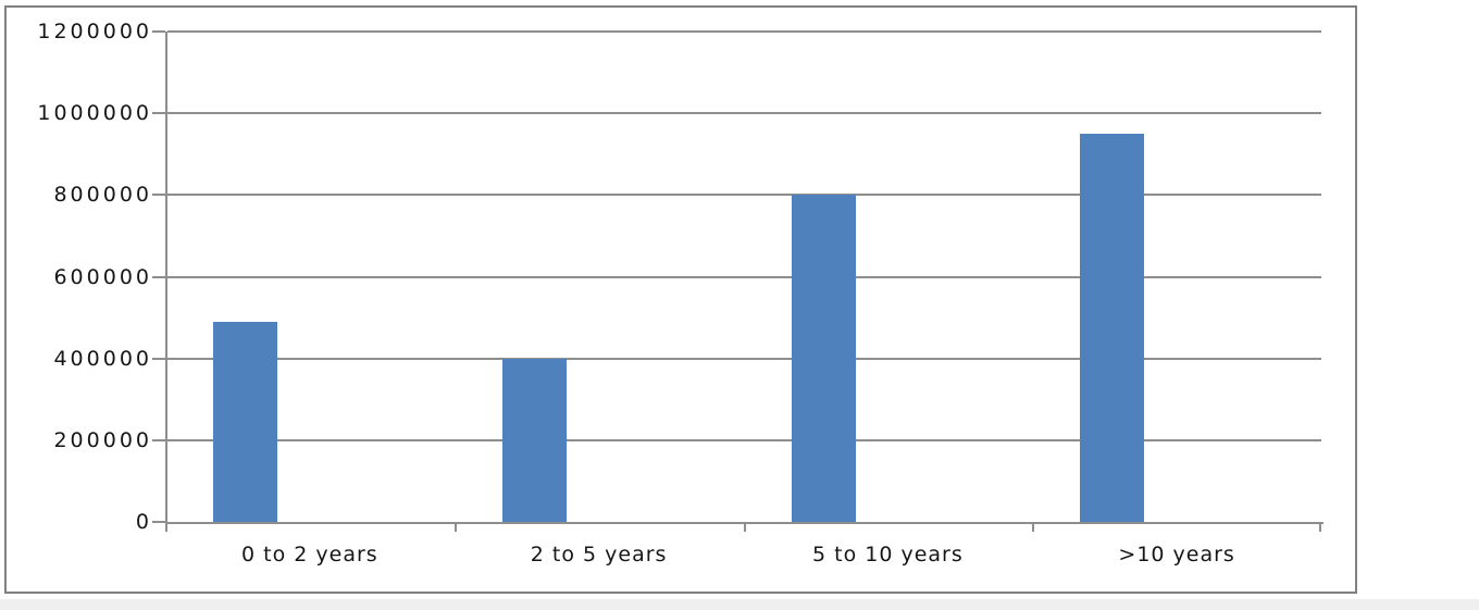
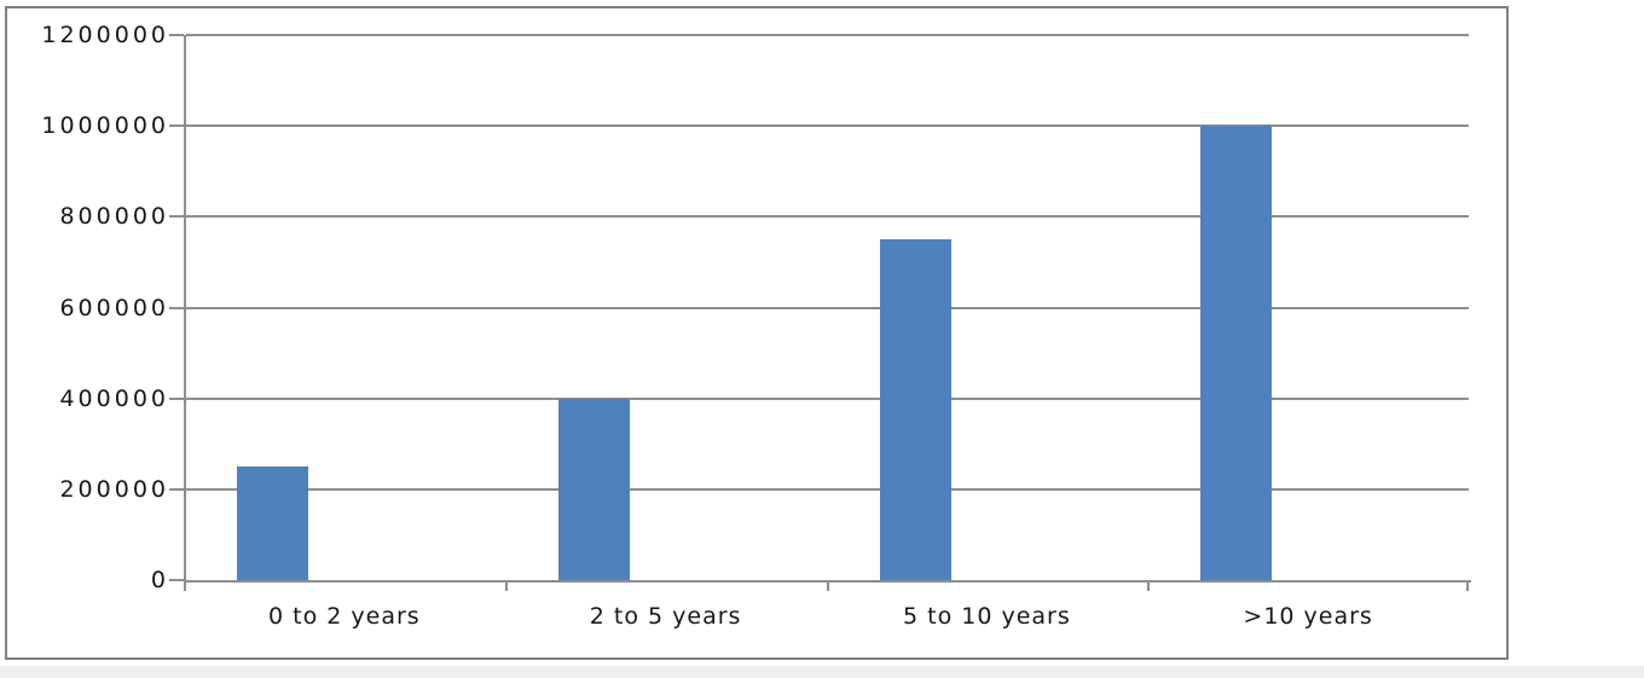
0 to 2 years: 490000 -> 250000
5 to 10 years: 800000 -> 750000
>10 years: 950000 -> 1000000
